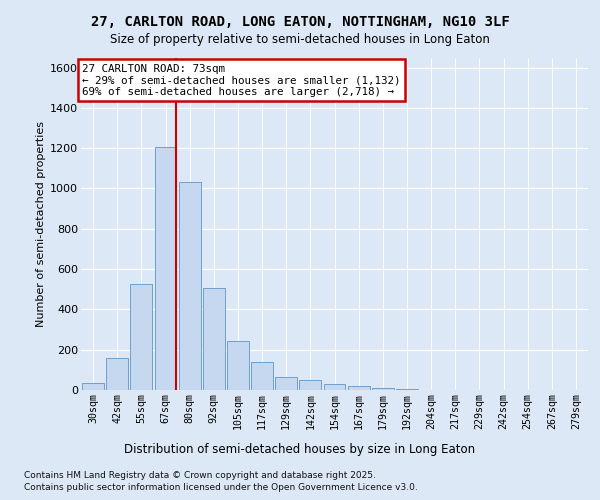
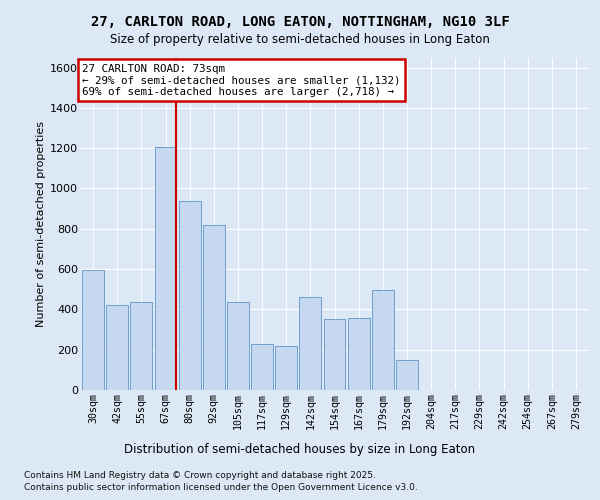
30sqm: 35 -> 595
42sqm: 160 -> 420
55sqm: 525 -> 435
80sqm: 1030 -> 940
92sqm: 505 -> 820
105sqm: 245 -> 435
117sqm: 140 -> 230
129sqm: 65 -> 220
142sqm: 50 -> 460
154sqm: 30 -> 350
167sqm: 20 -> 355
179sqm: 10 -> 495
192sqm: 5 -> 150
